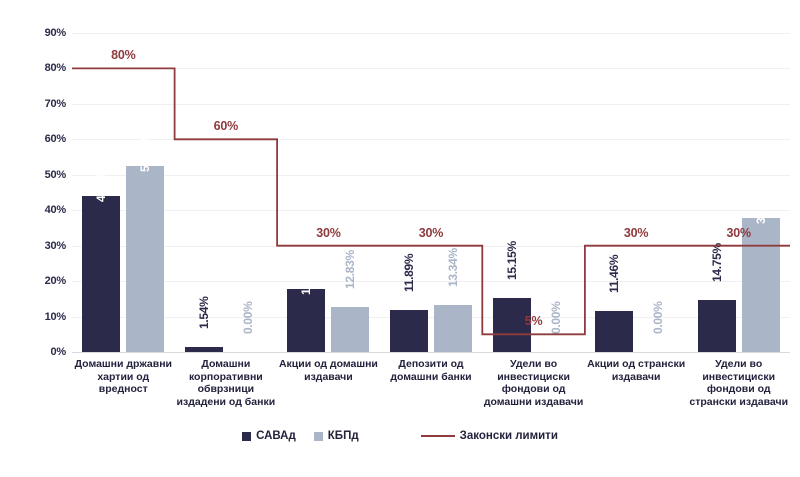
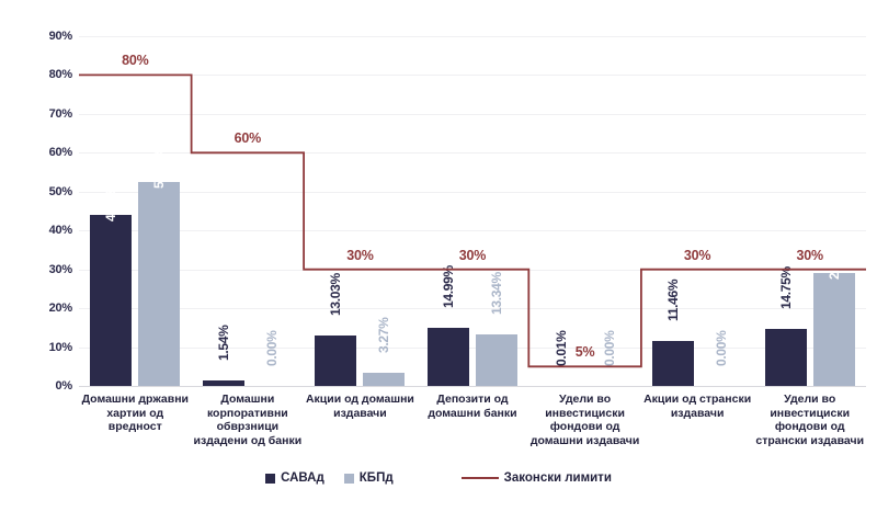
САВАд/Акции од домашни издавачи: 17.91% -> 13.03%
КБПд/Акции од домашни издавачи: 12.83% -> 3.27%
САВАд/Депозити од домашни банки: 11.89% -> 14.99%
САВАд/Удели во инвестициски фондови од домашни издавачи: 15.15% -> 0.01%
КБПд/Удели во инвестициски фондови од странски издавачи: 37.79% -> 28.93%
